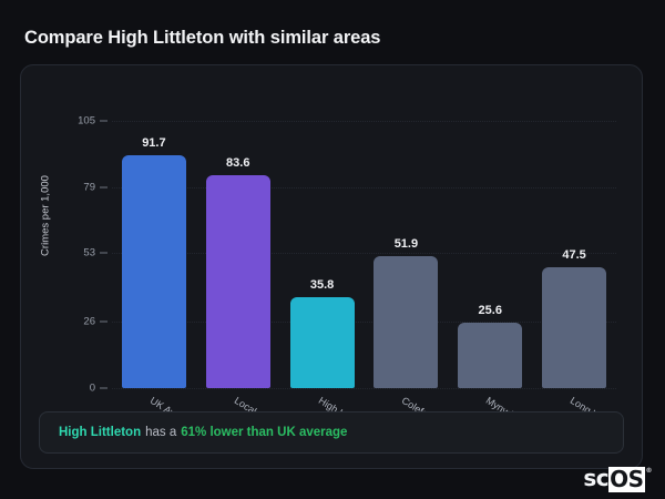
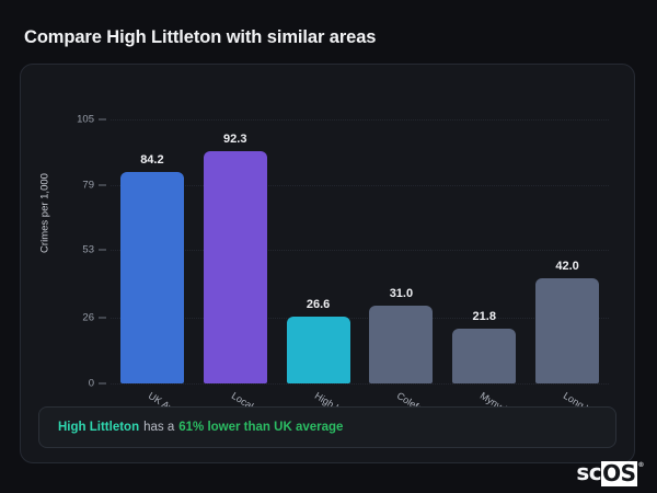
UK Average: 91.7 -> 84.2
Local Area: 83.6 -> 92.3
High Littl...: 35.8 -> 26.6
Coleford (...: 51.9 -> 31.0
Mynydd Mal...: 25.6 -> 21.8
Long Witte...: 47.5 -> 42.0
